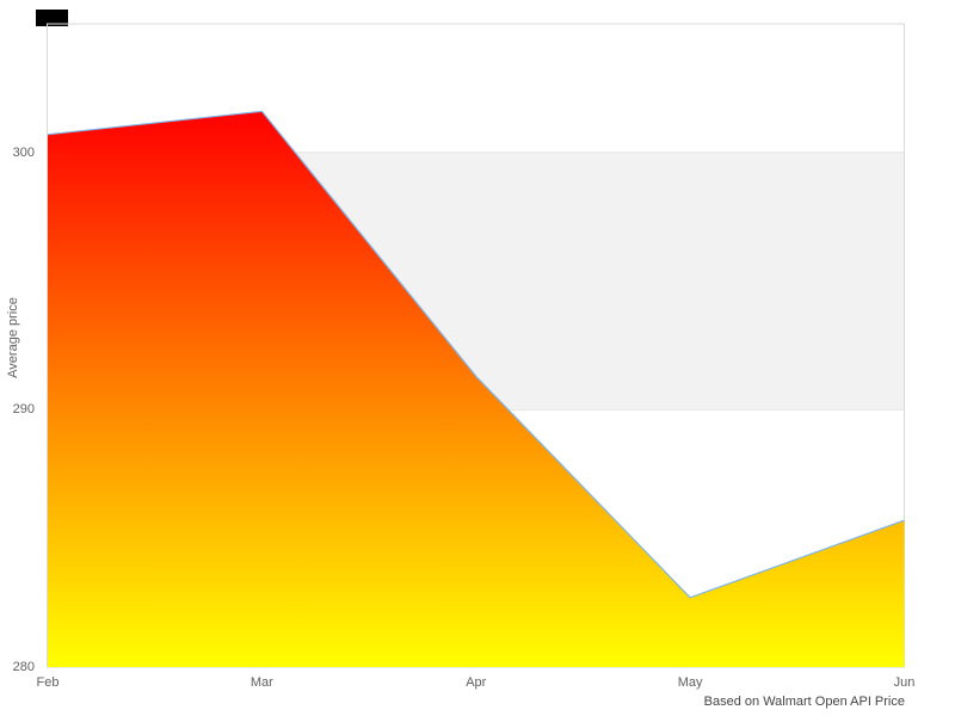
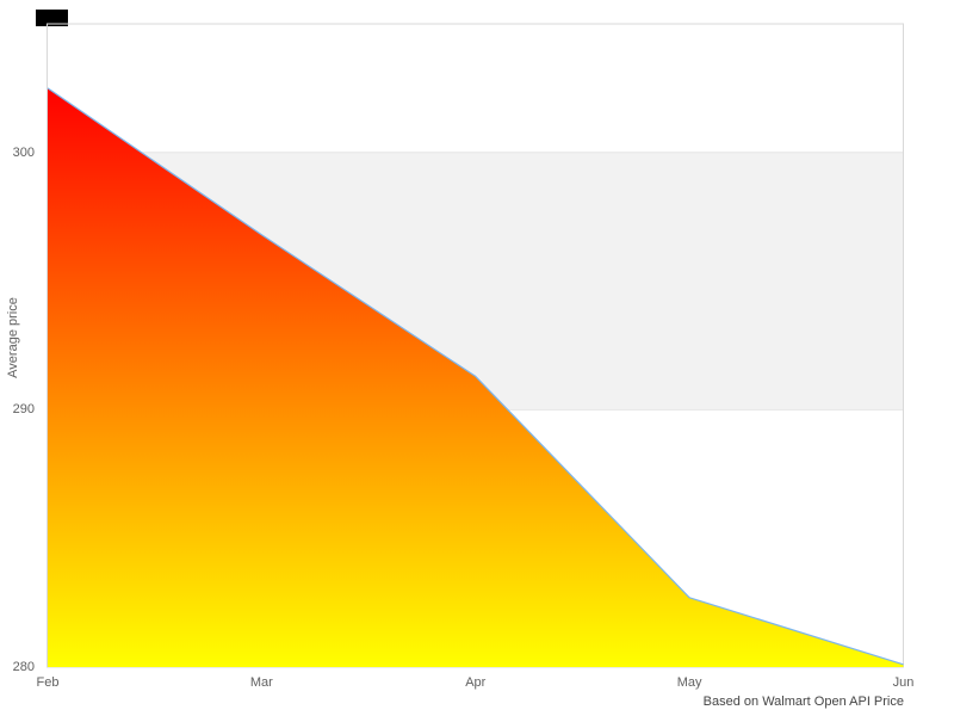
Feb: 300.7 -> 302.5
Mar: 301.6 -> 296.8
Jun: 285.7 -> 280.1
